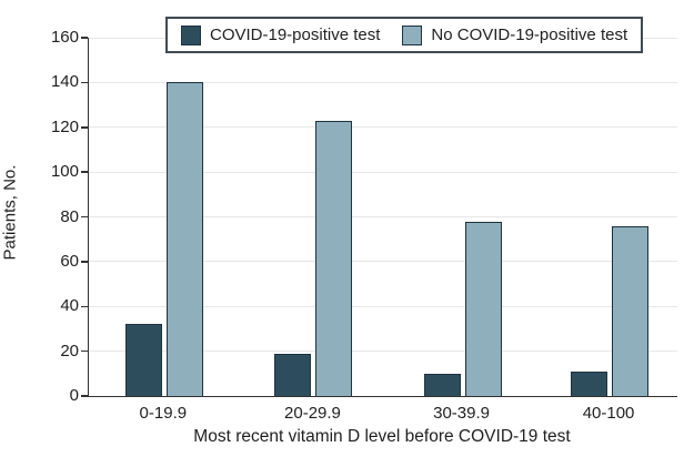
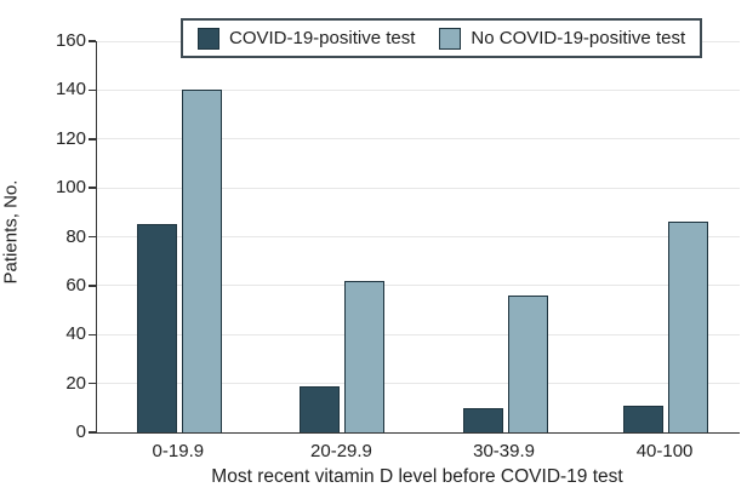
COVID-19-positive test/0-19.9: 32 -> 85
No COVID-19-positive test/20-29.9: 123 -> 62
No COVID-19-positive test/30-39.9: 78 -> 56
No COVID-19-positive test/40-100: 76 -> 86
